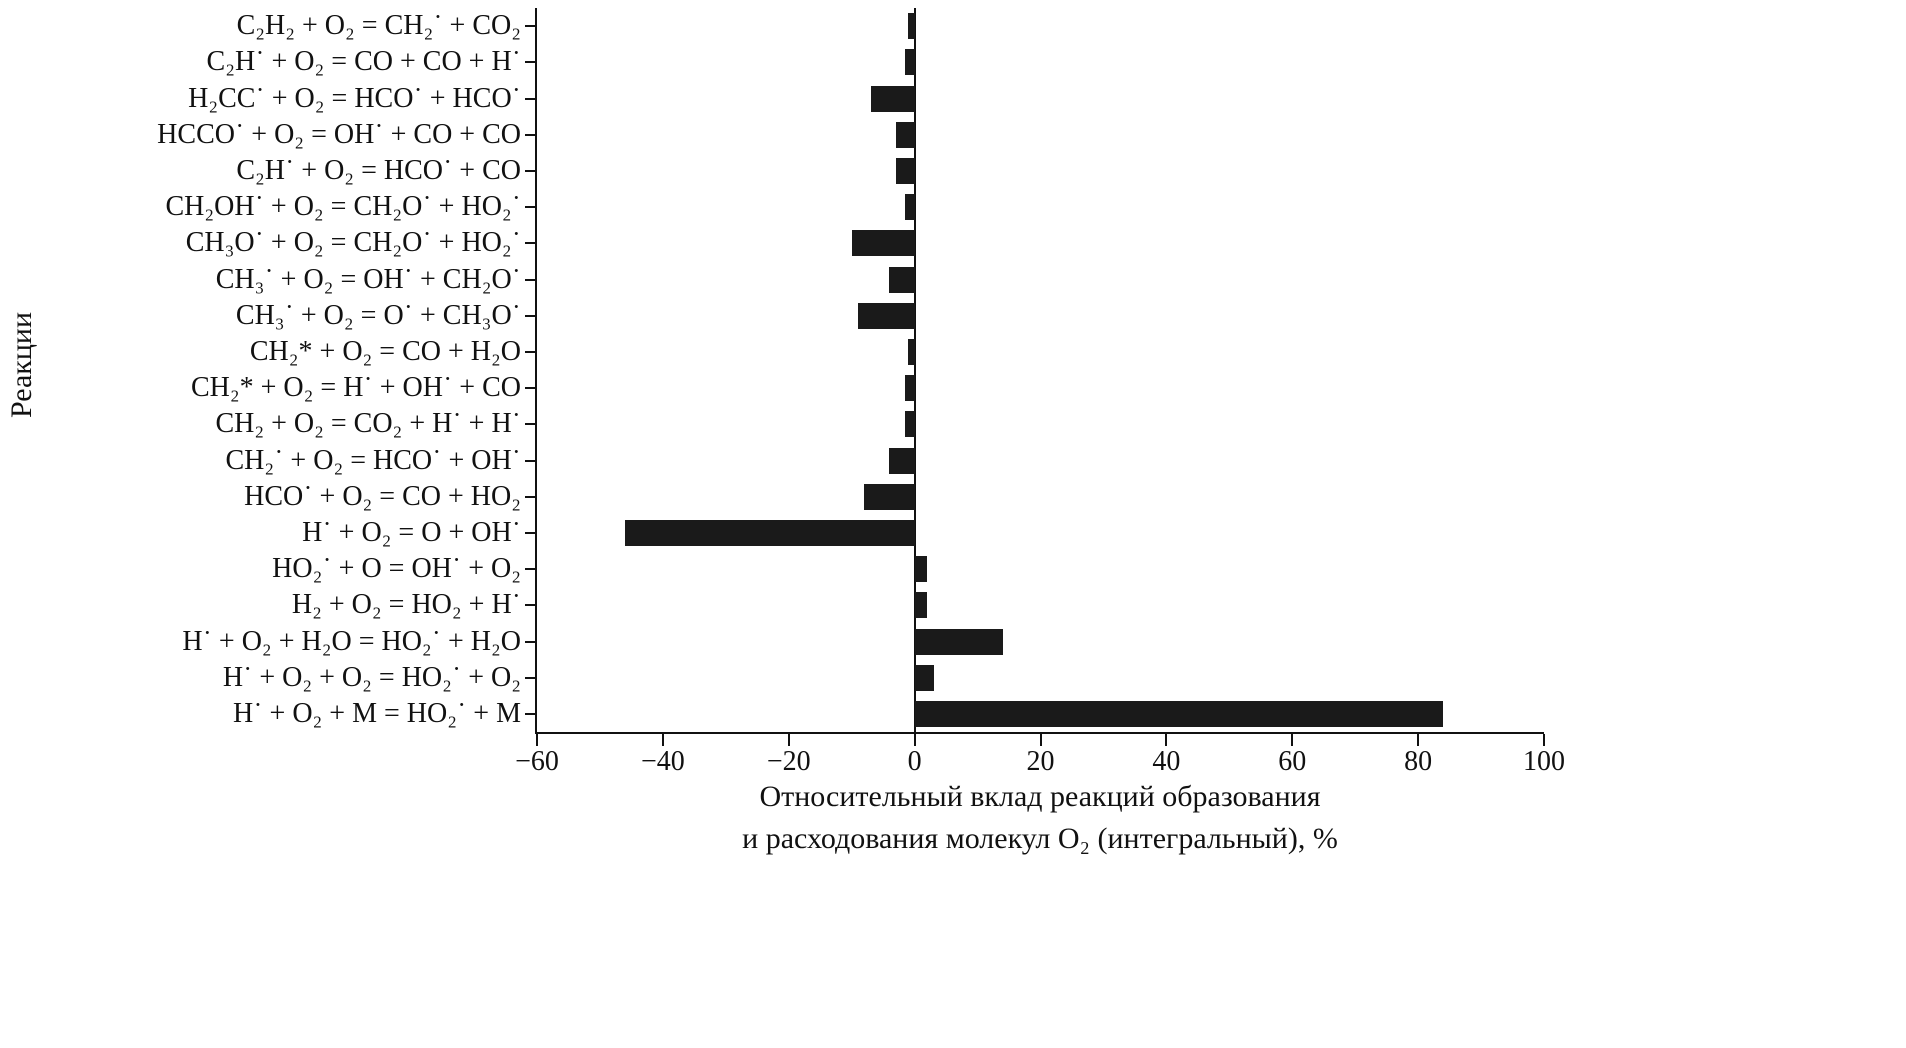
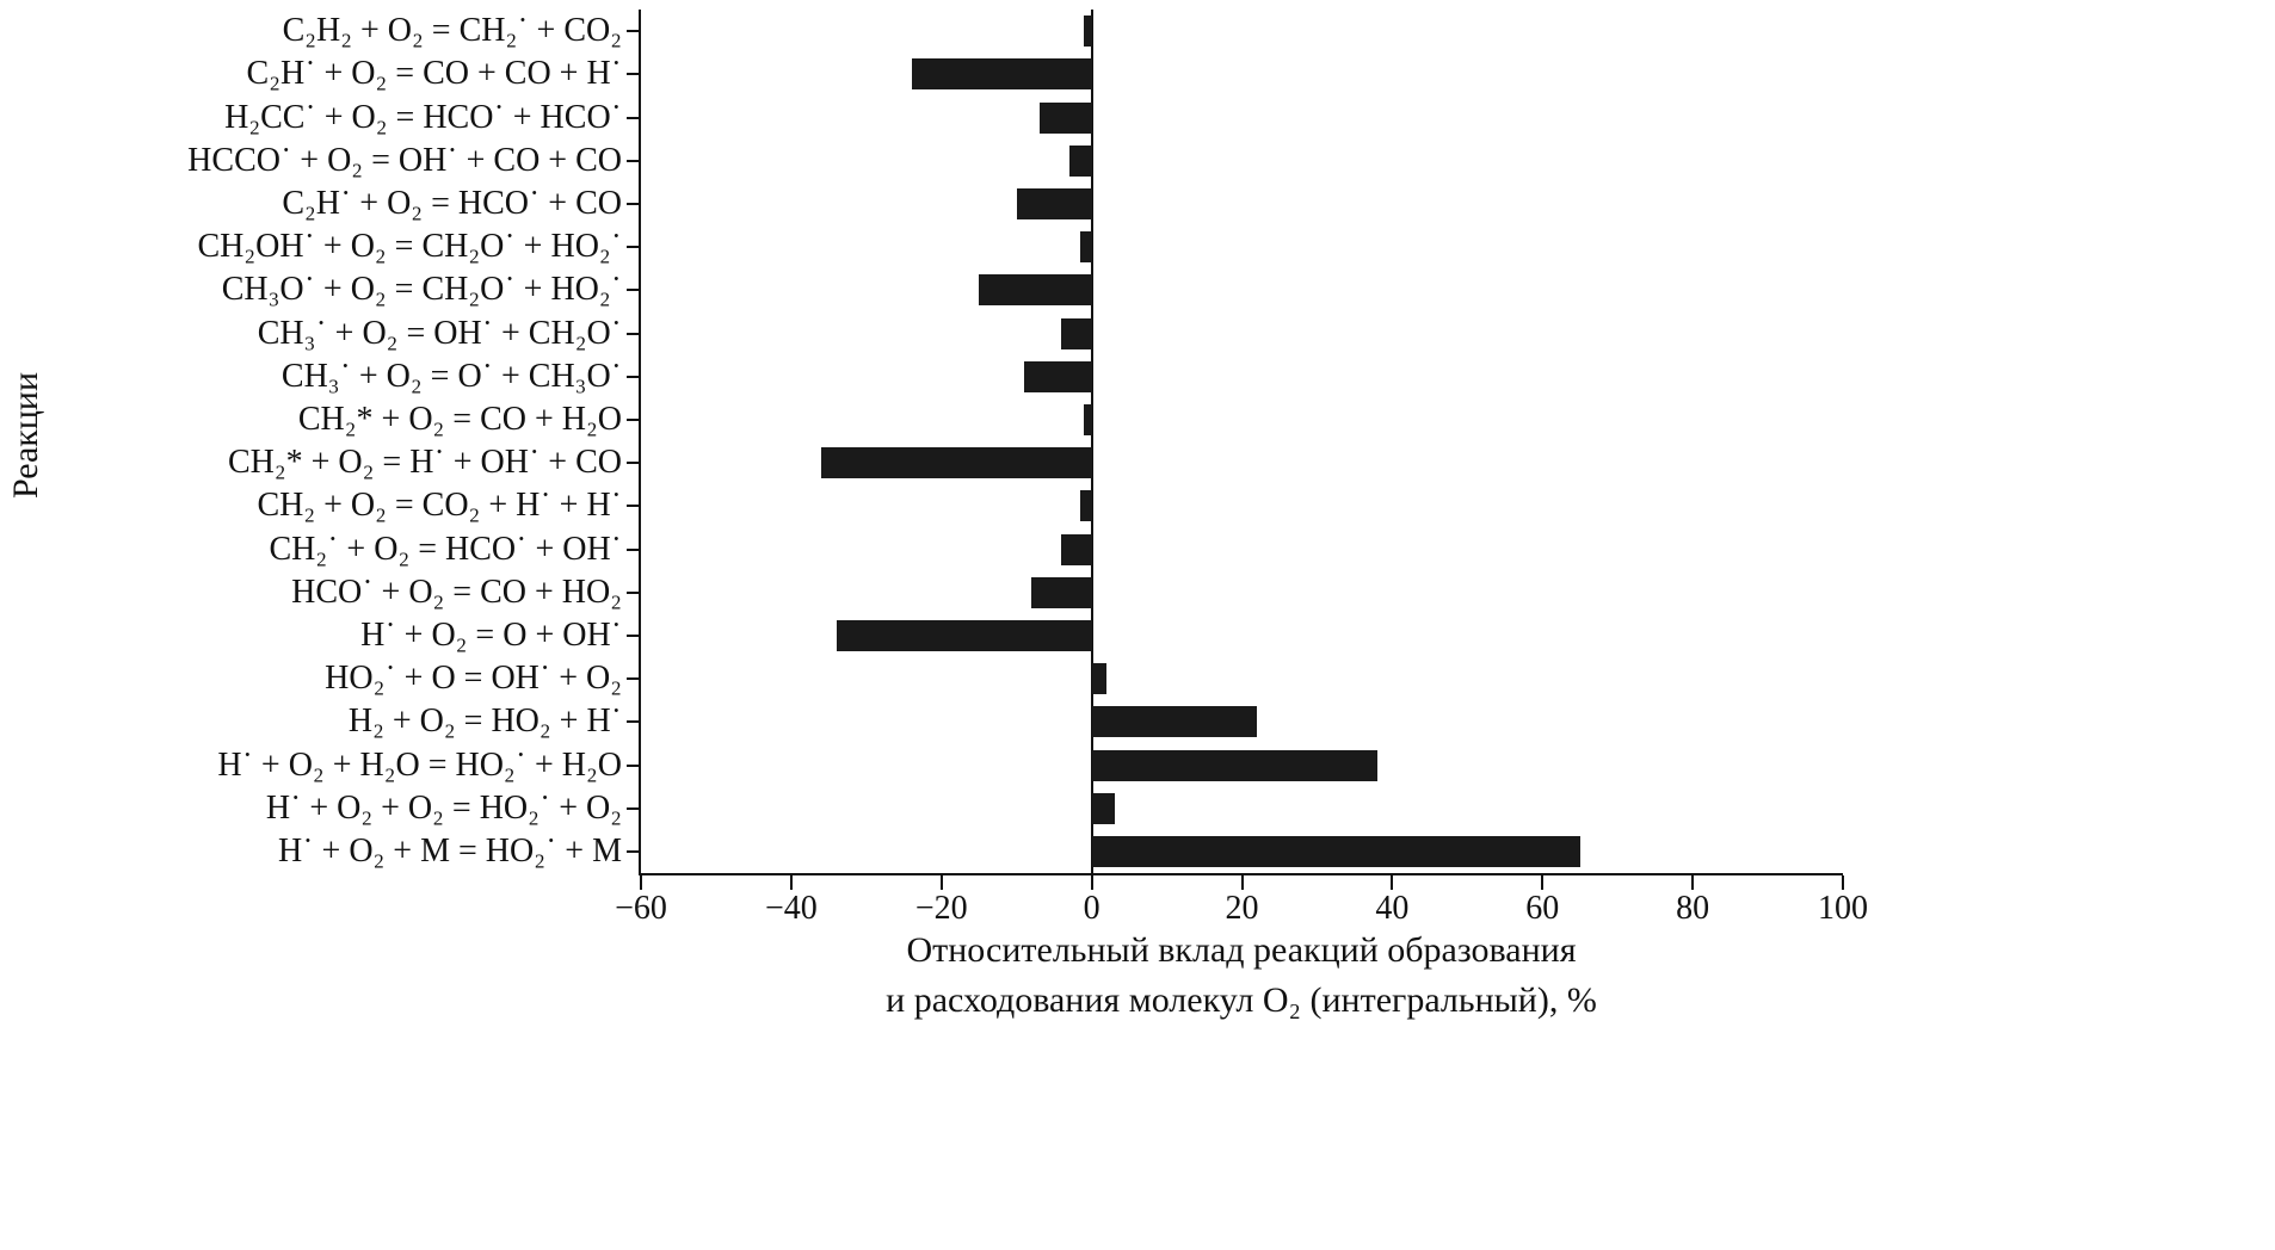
C₂H˙ + O₂ = CO + CO + H˙: -2 -> -24
C₂H˙ + O₂ = HCO˙ + CO: -3 -> -10
CH₃O˙ + O₂ = CH₂O˙ + HO₂˙: -10 -> -15
CH₂* + O₂ = H˙ + OH˙ + CO: -2 -> -36
H˙ + O₂ = O + OH˙: -46 -> -34
H₂ + O₂ = HO₂ + H˙: 2 -> 22
H˙ + O₂ + H₂O = HO₂˙ + H₂O: 14 -> 38
H˙ + O₂ + M = HO₂˙ + M: 84 -> 65
